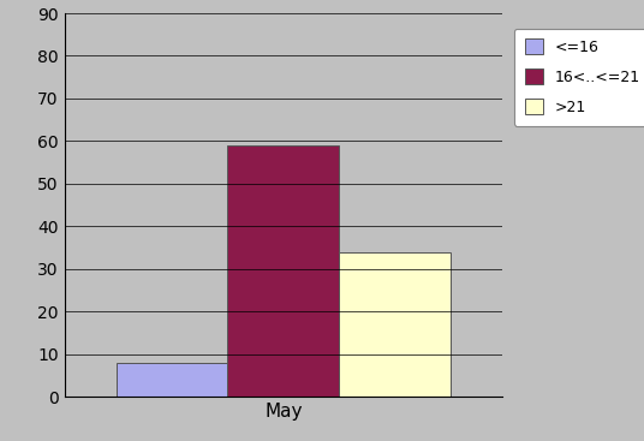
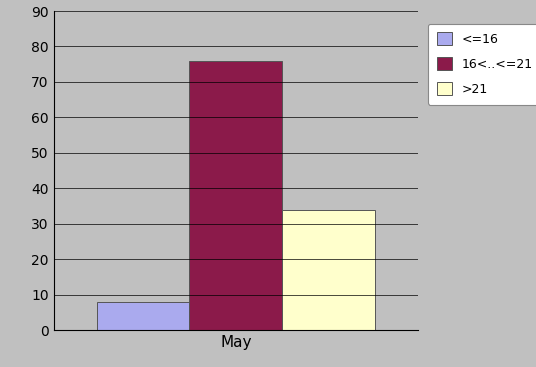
May: 59 -> 76
